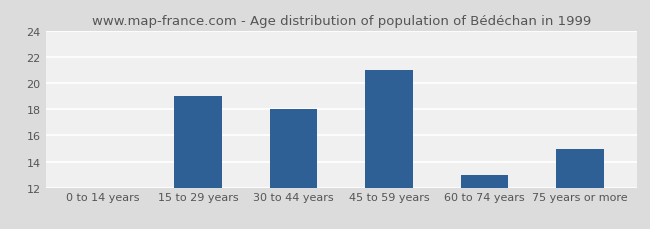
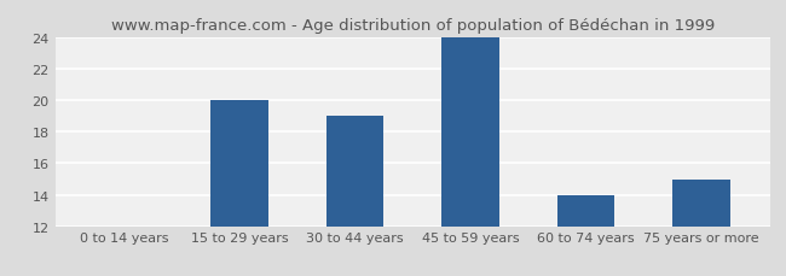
15 to 29 years: 19 -> 20
30 to 44 years: 18 -> 19
45 to 59 years: 21 -> 24
60 to 74 years: 13 -> 14
